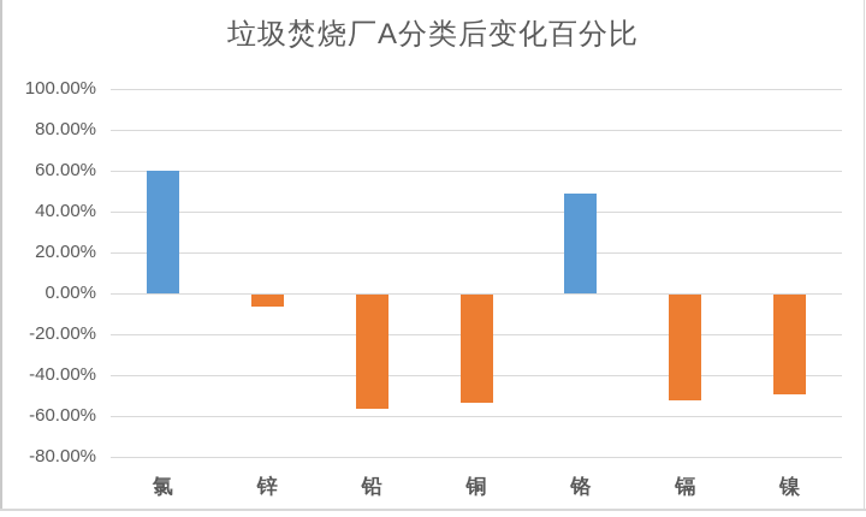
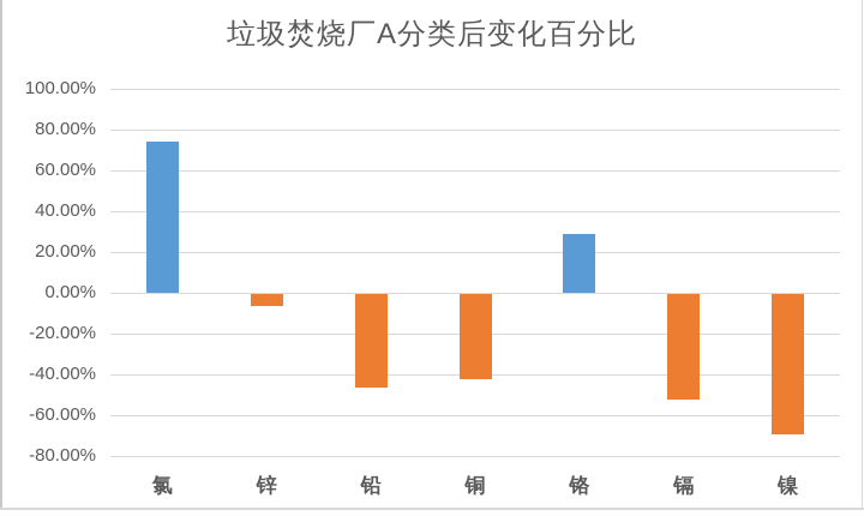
氯: 60% -> 74%
铅: -56% -> -46%
铜: -53% -> -42%
铬: 49% -> 29%
镍: -49% -> -69%
